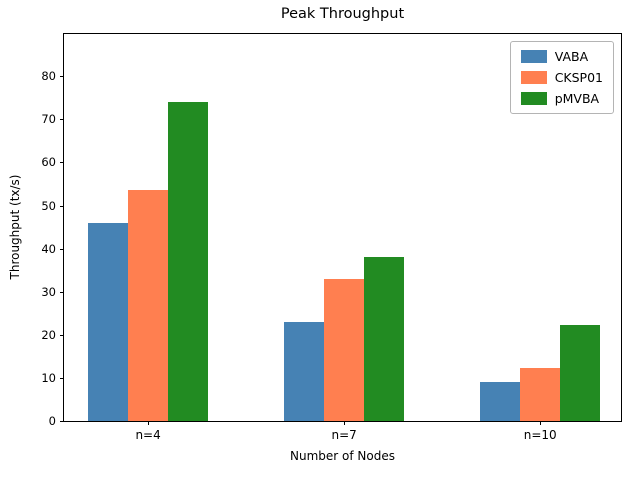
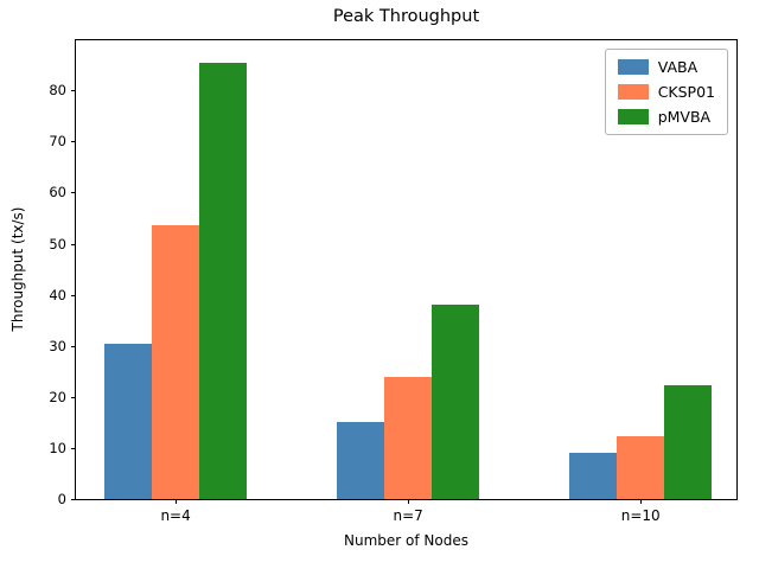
VABA/n=4: 46 -> 30
pMVBA/n=4: 74 -> 86
VABA/n=7: 23 -> 15
CKSP01/n=7: 33 -> 24
